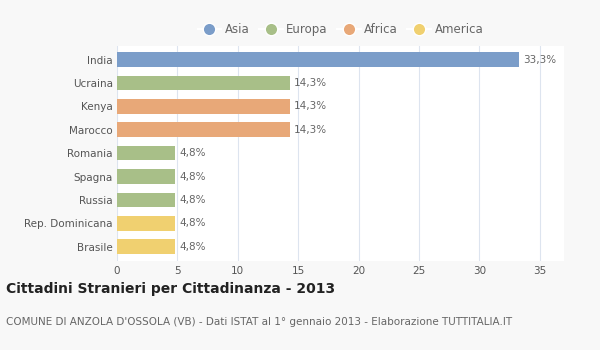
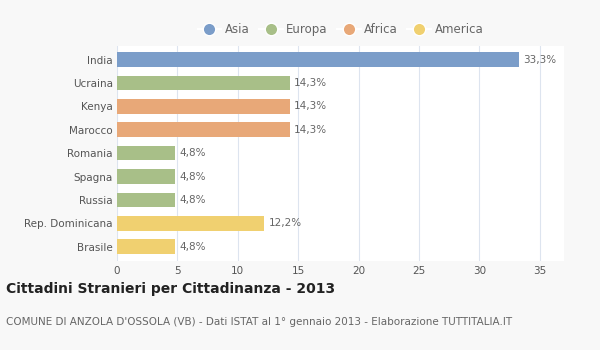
Rep. Dominicana: 4,8% -> 12,2%
